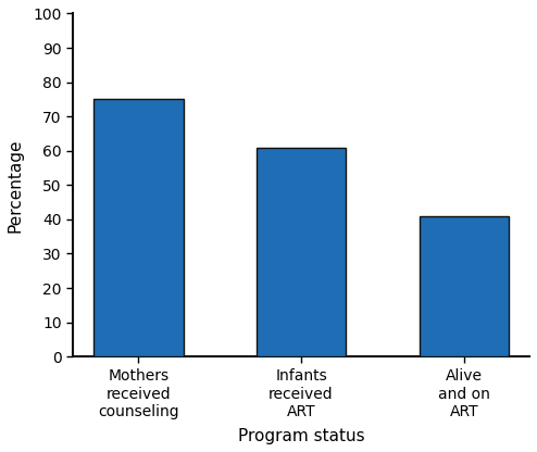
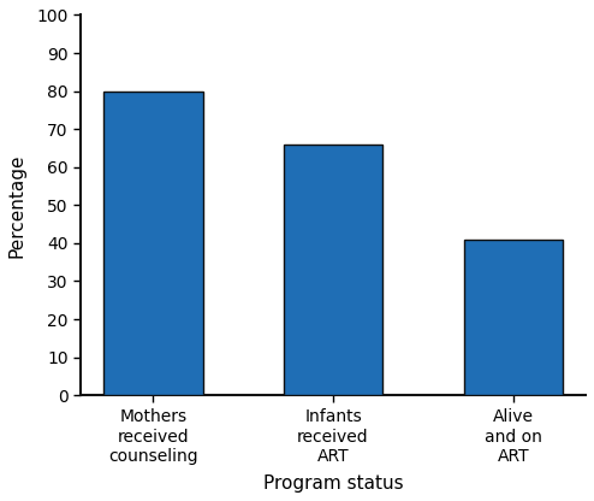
Mothers received counseling: 75 -> 80
Infants received ART: 61 -> 66
